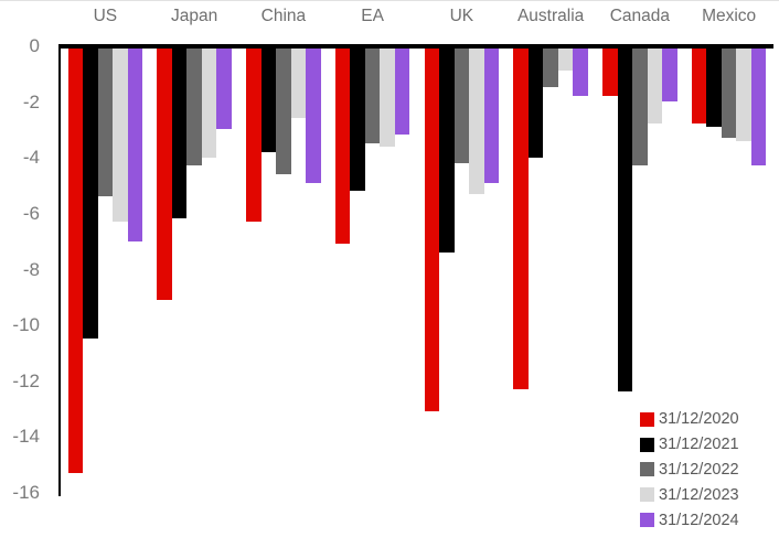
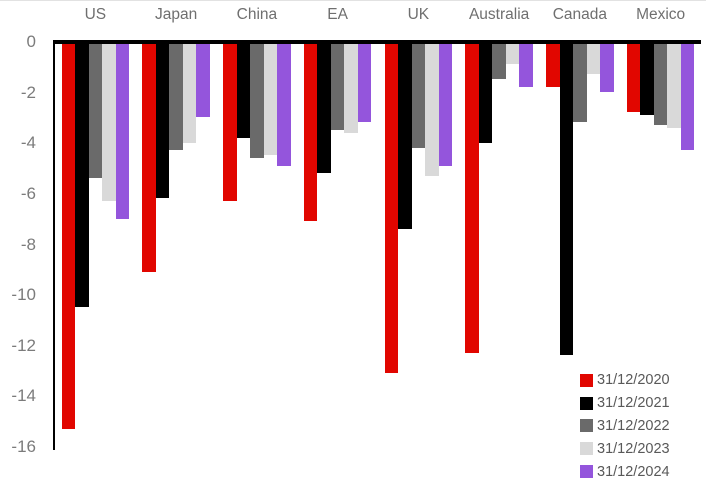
31/12/2023/China: -2.5 -> -4.4
31/12/2022/Canada: -4.2 -> -3.1
31/12/2023/Canada: -2.7 -> -1.2
